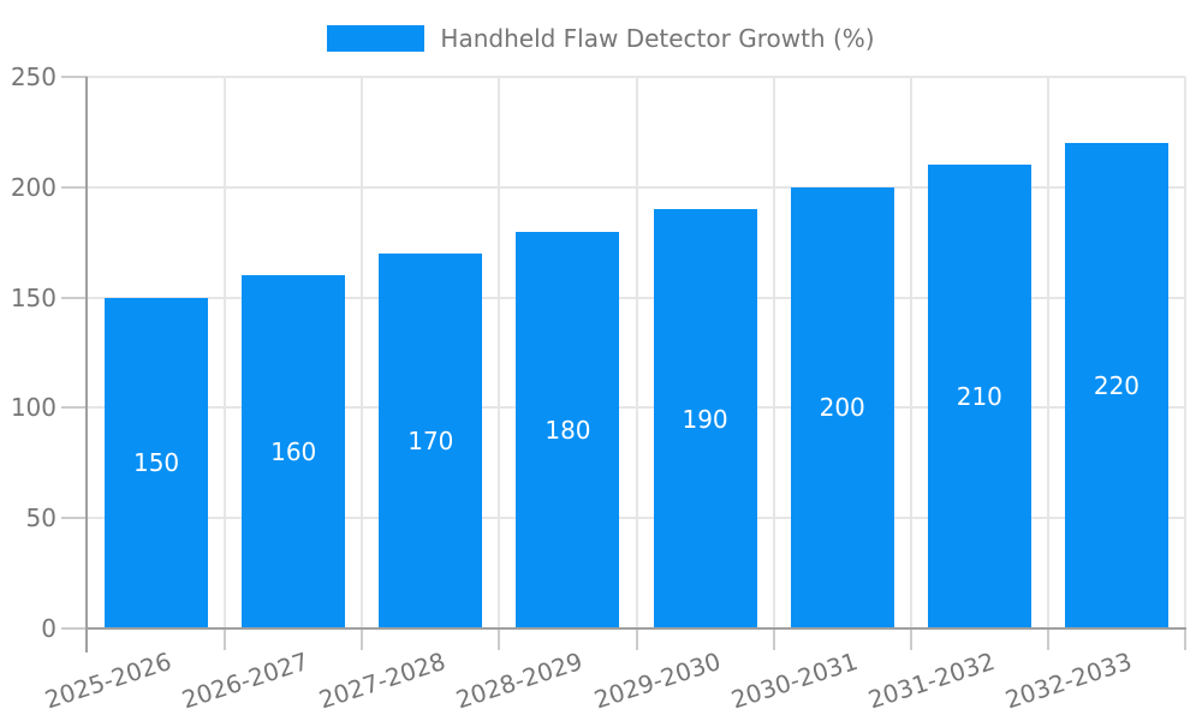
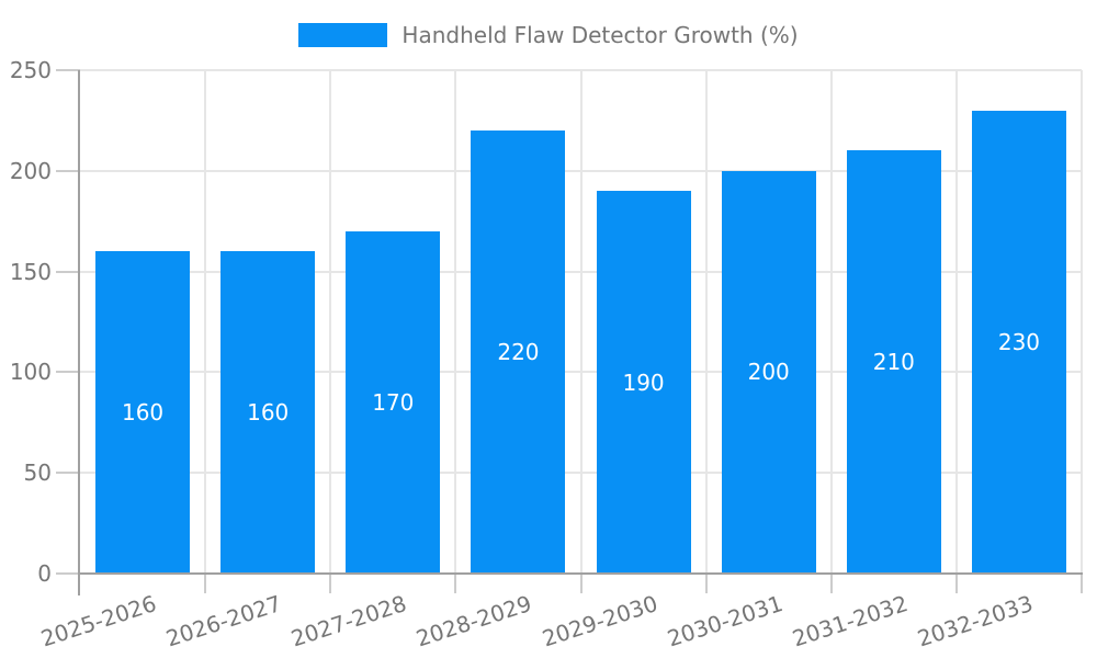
2025-2026: 150 -> 160
2028-2029: 180 -> 220
2032-2033: 220 -> 230
